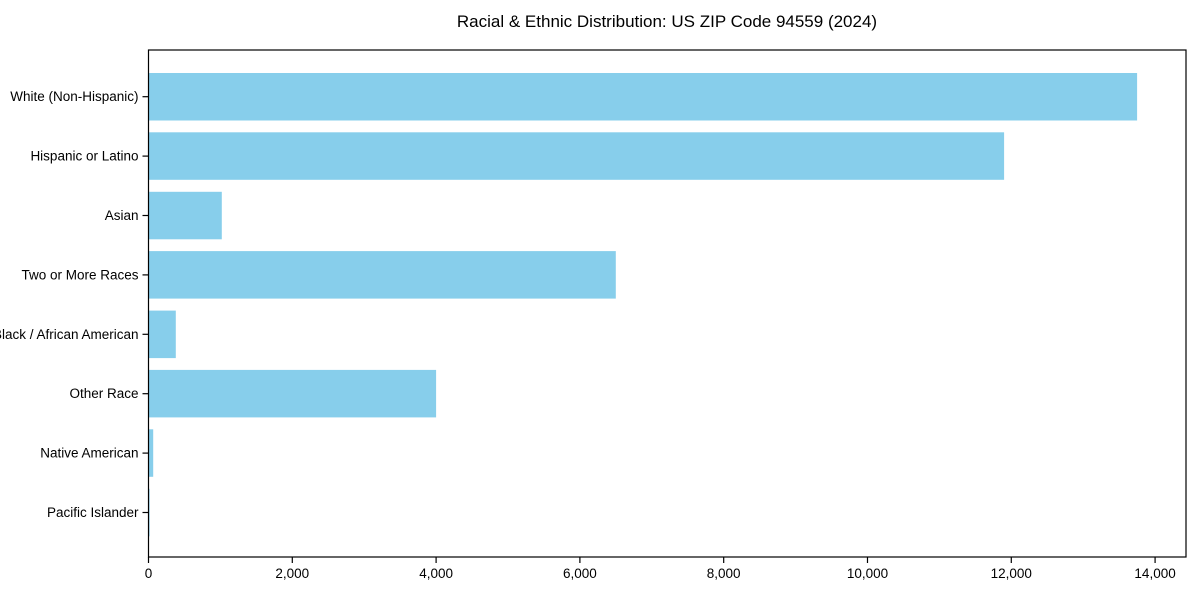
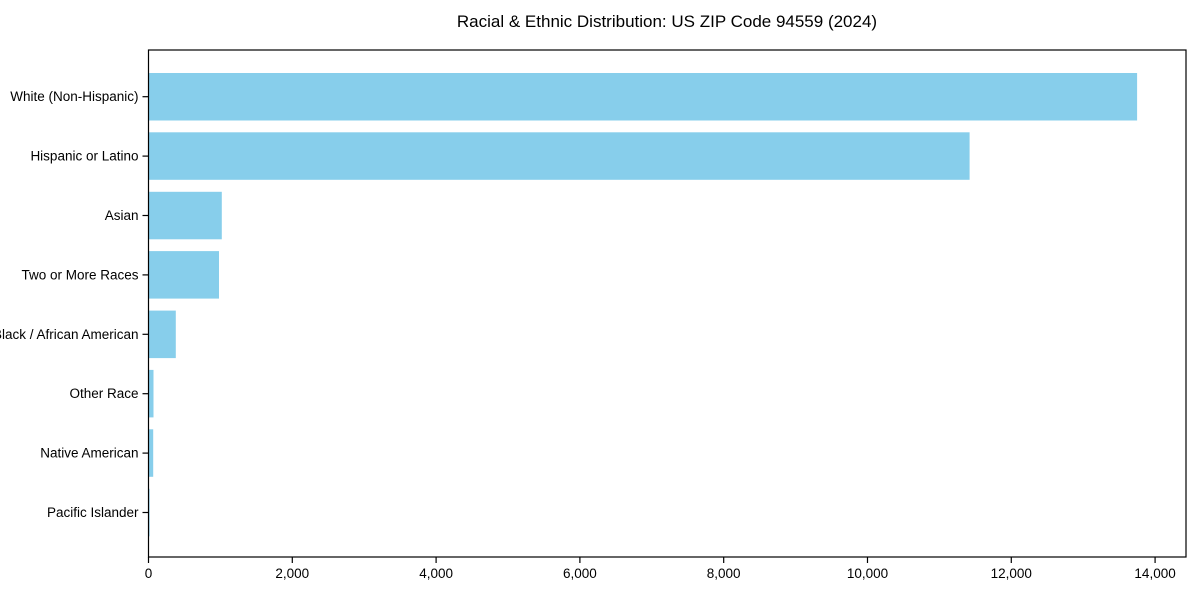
Hispanic or Latino: 11900 -> 11400
Two or More Races: 6500 -> 1000
Other Race: 4000 -> 100
